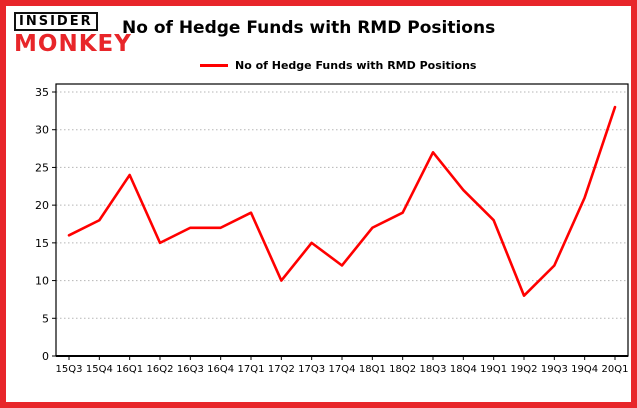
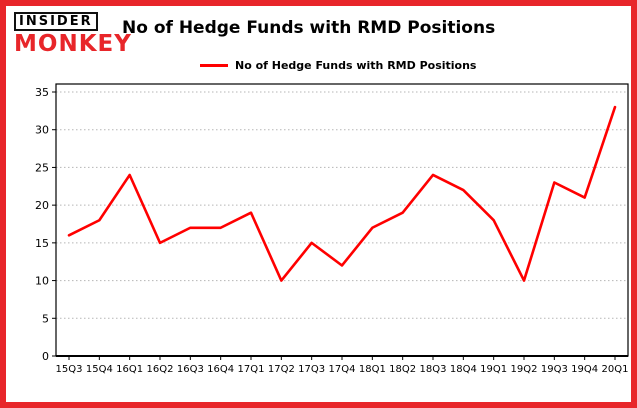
18Q3: 27 -> 24
19Q2: 8 -> 10
19Q3: 12 -> 23
